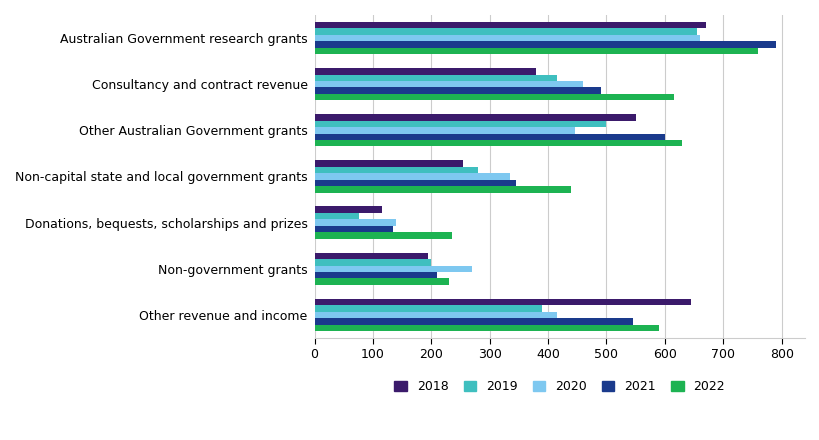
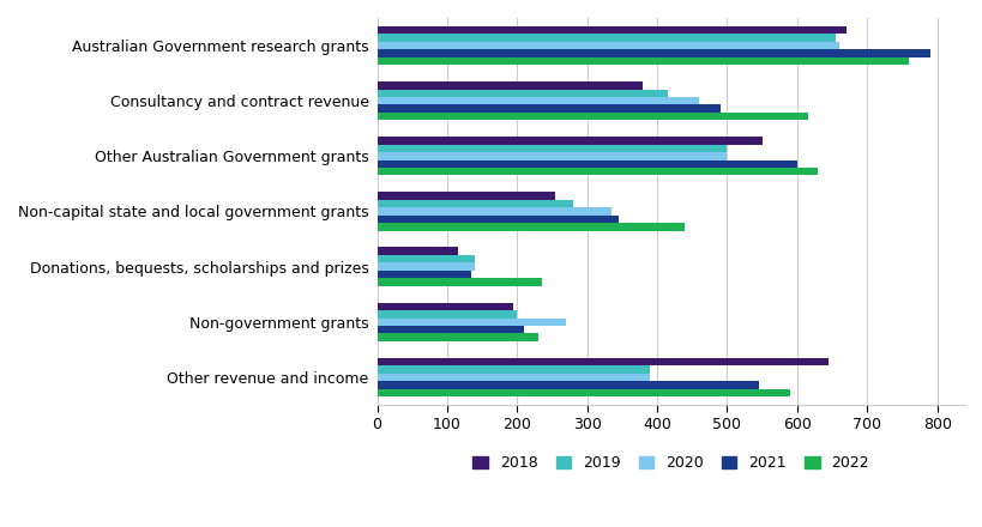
2020/Other Australian Government grants: 446 -> 500
2019/Donations, bequests, scholarships and prizes: 76 -> 140
2020/Other revenue and income: 416 -> 390
